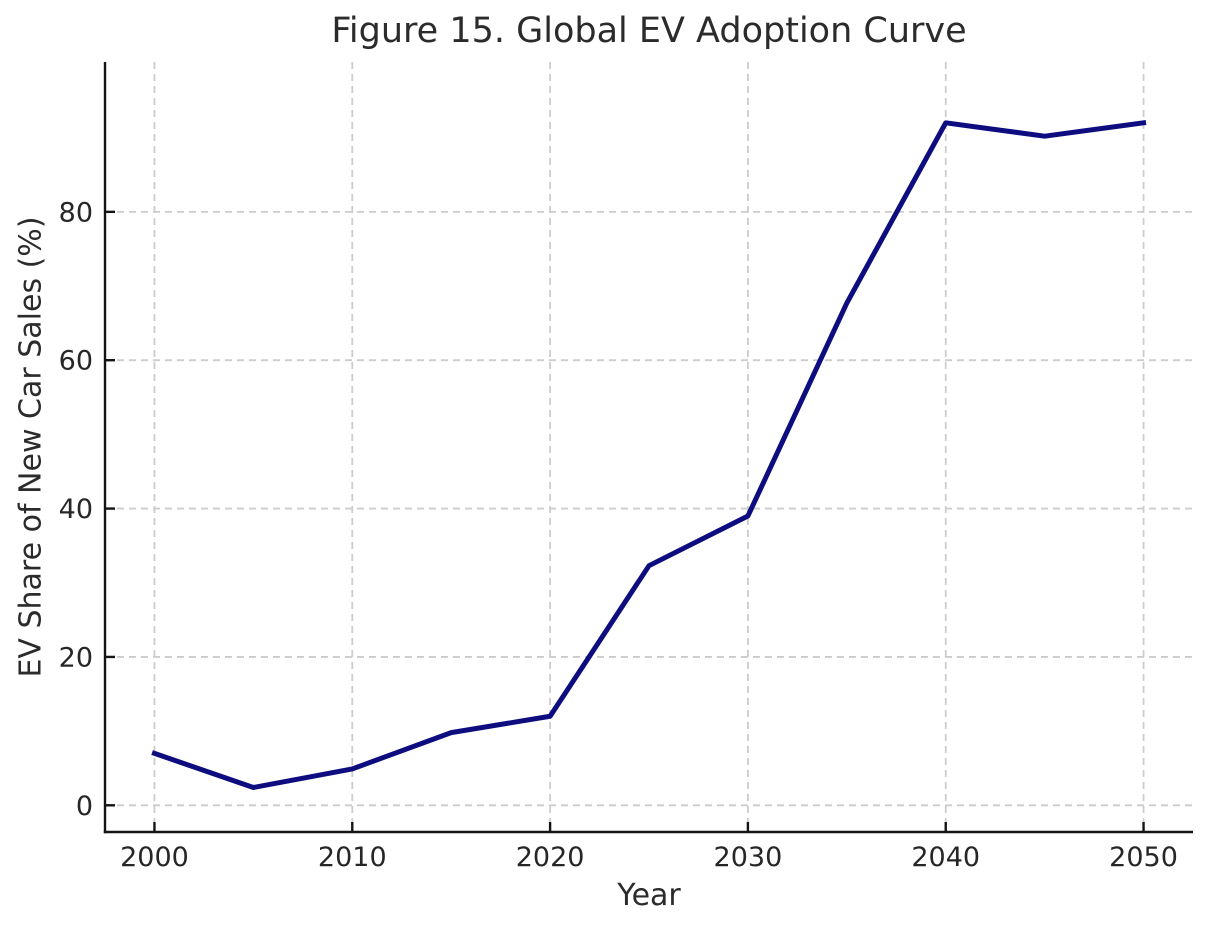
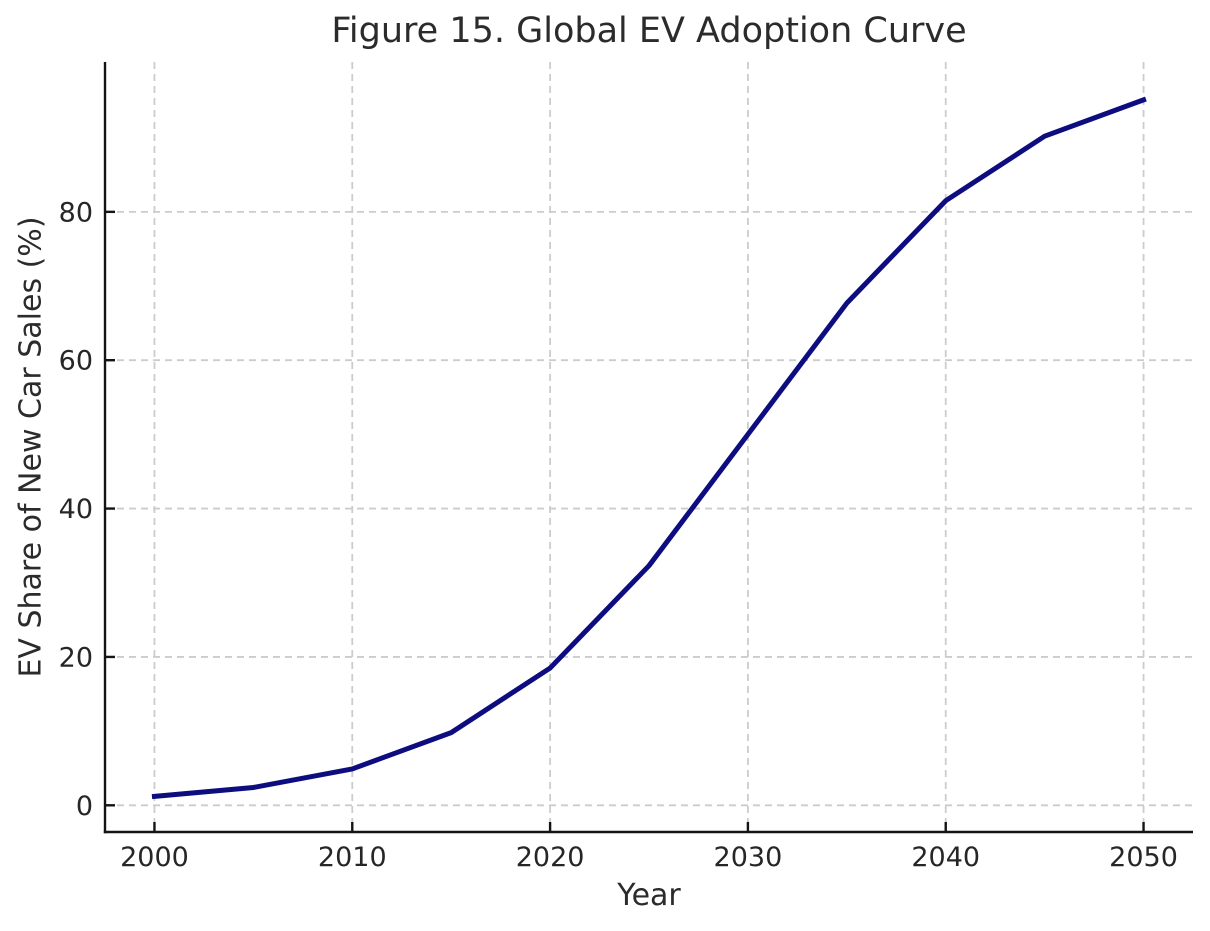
2000: 7 -> 1
2020: 12 -> 18
2030: 39 -> 50
2040: 92 -> 82
2050: 92 -> 95
